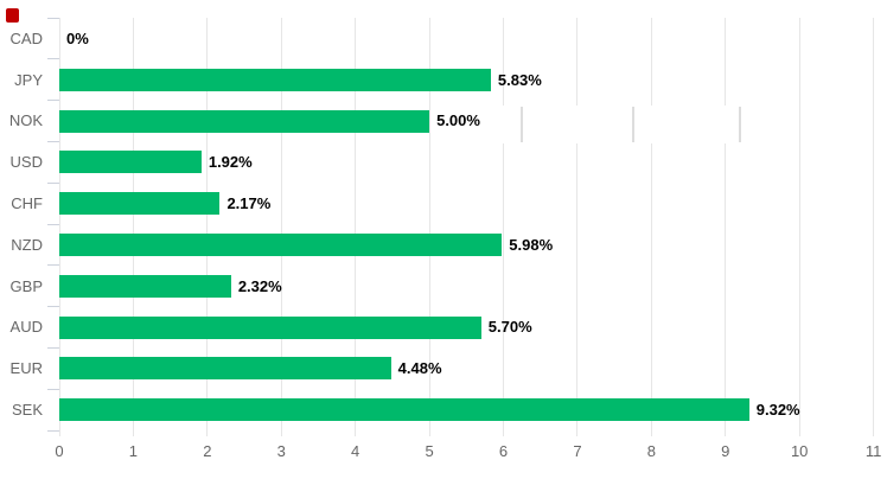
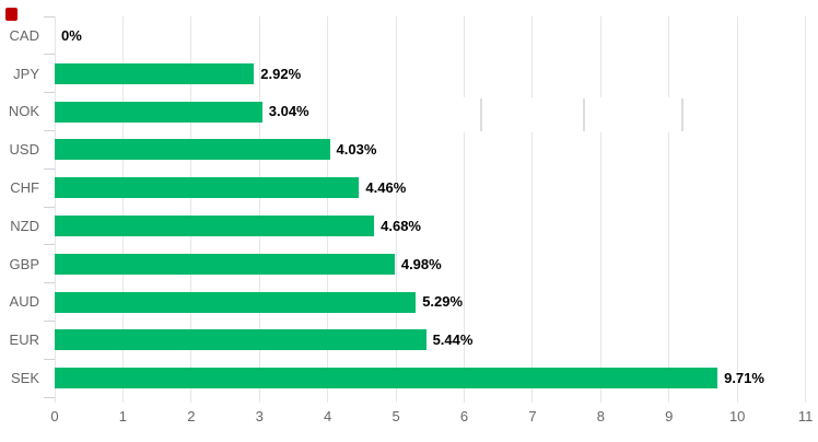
JPY: 5.83% -> 2.92%
NOK: 5.00% -> 3.04%
USD: 1.92% -> 4.03%
CHF: 2.17% -> 4.46%
NZD: 5.98% -> 4.68%
GBP: 2.32% -> 4.98%
AUD: 5.70% -> 5.29%
EUR: 4.48% -> 5.44%
SEK: 9.32% -> 9.71%
